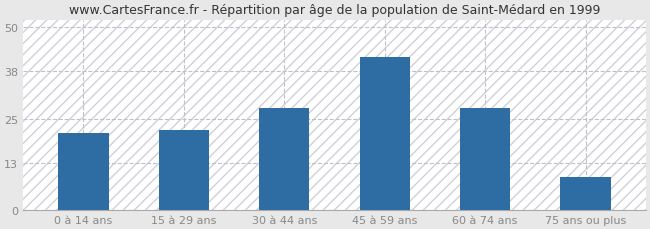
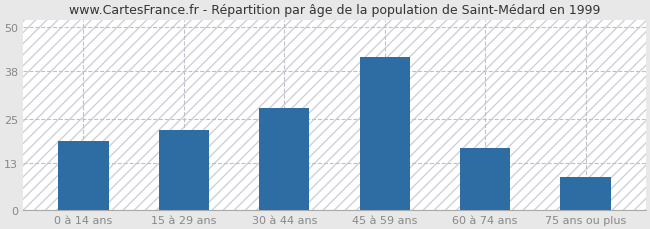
0 à 14 ans: 21 -> 19
60 à 74 ans: 28 -> 17
